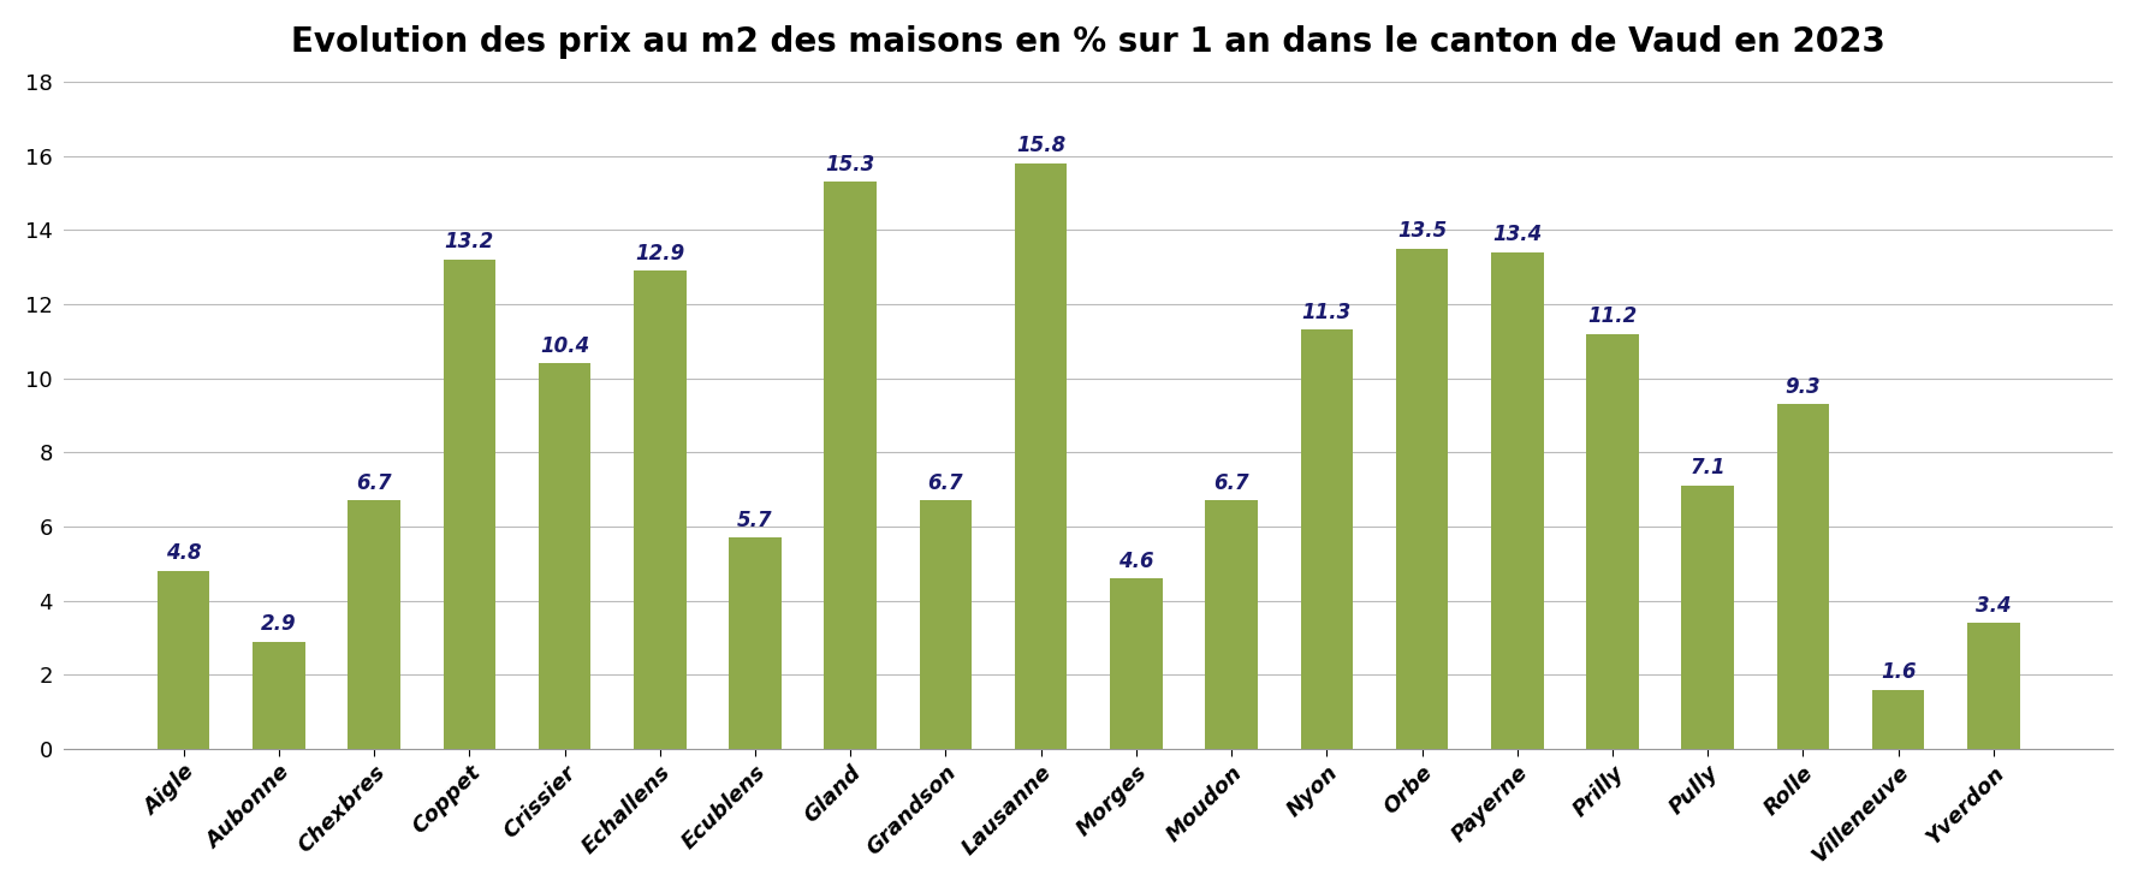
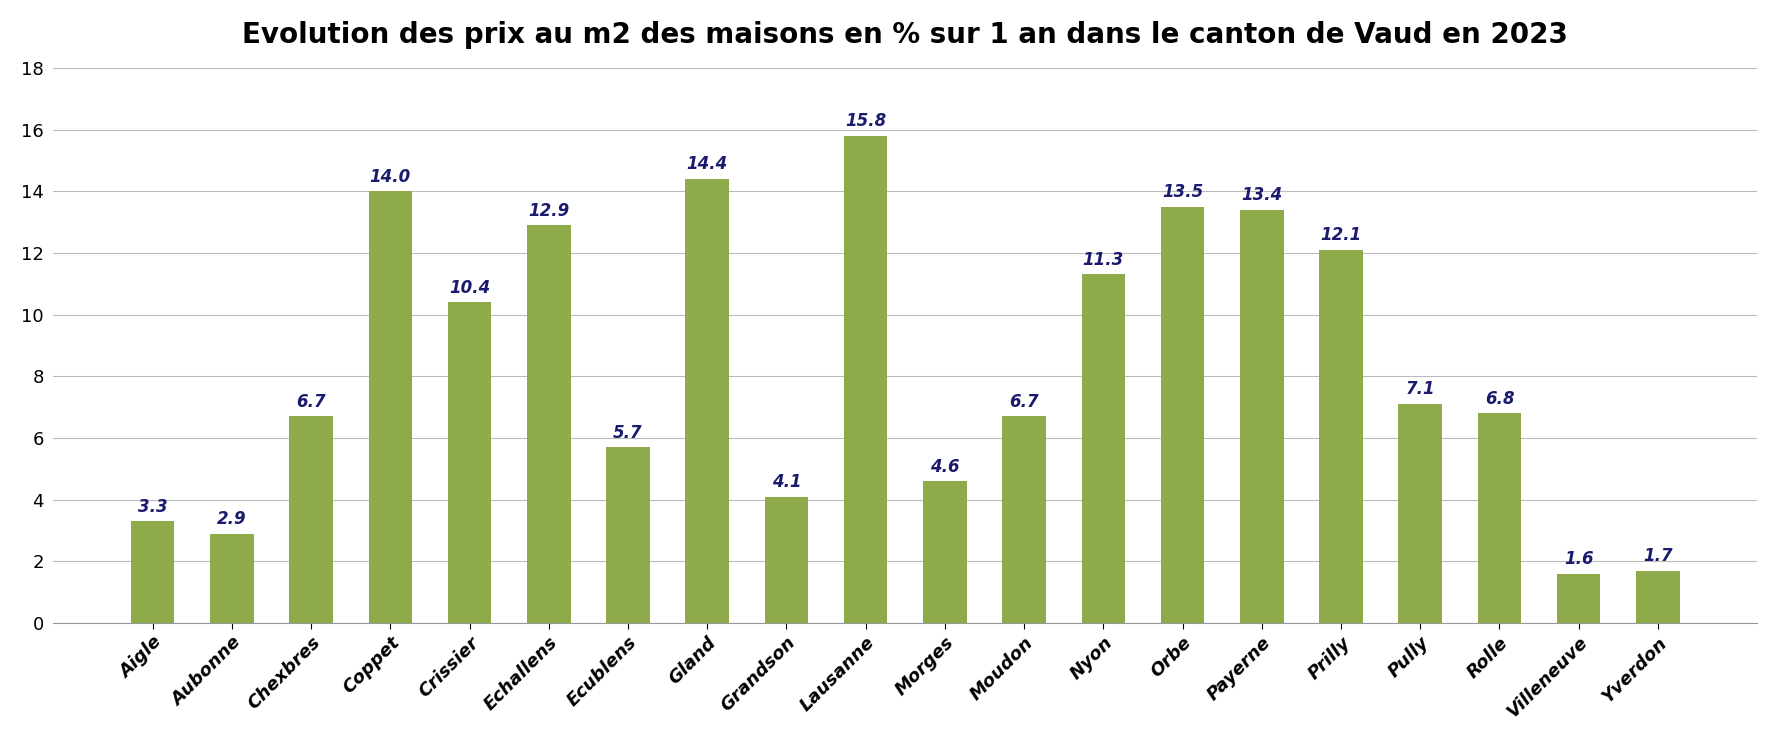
Aigle: 4.8 -> 3.3
Coppet: 13.2 -> 14.0
Gland: 15.3 -> 14.4
Grandson: 6.7 -> 4.1
Prilly: 11.2 -> 12.1
Rolle: 9.3 -> 6.8
Yverdon: 3.4 -> 1.7
